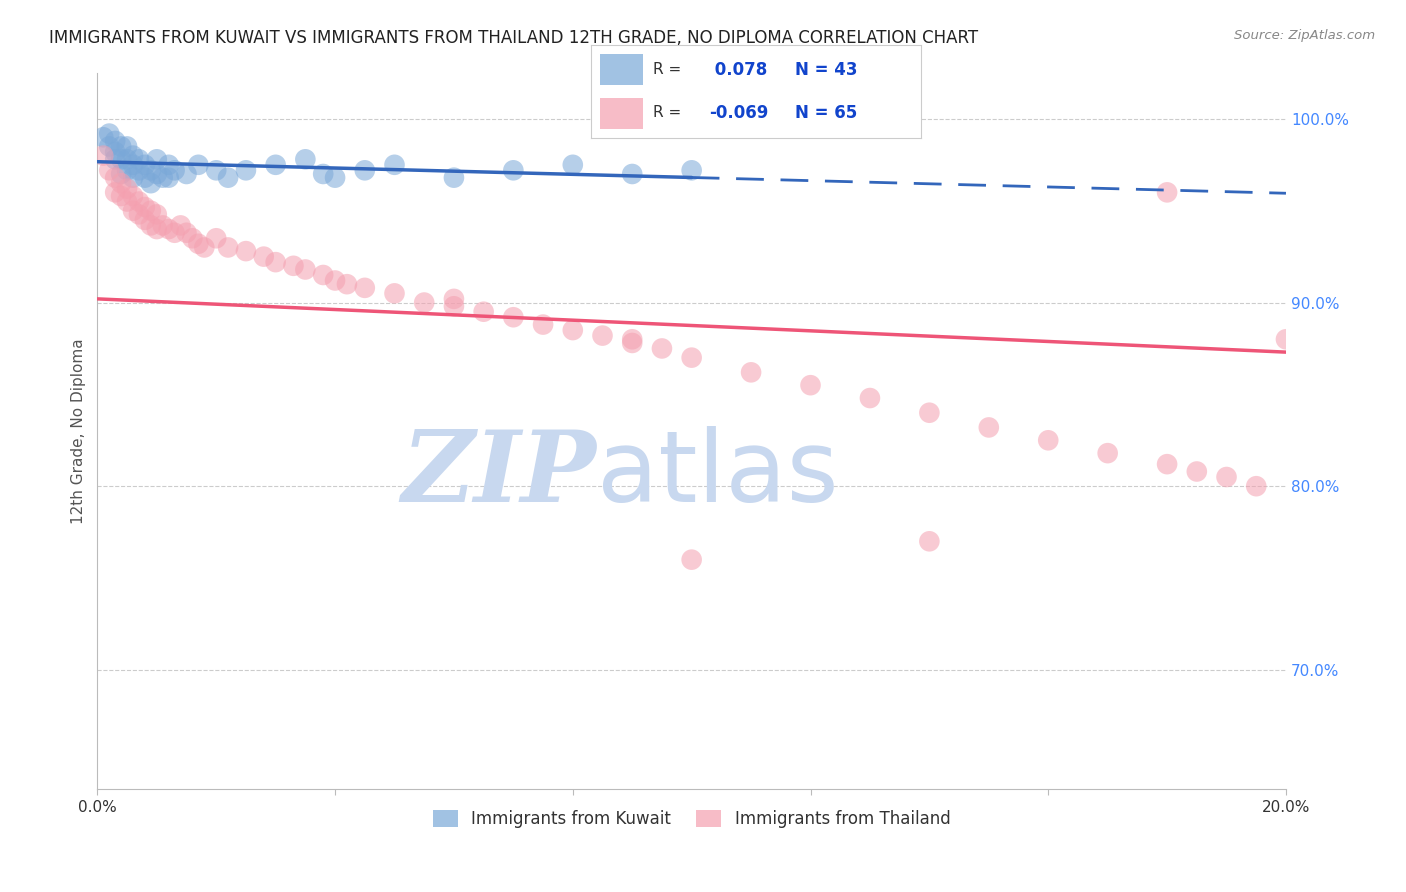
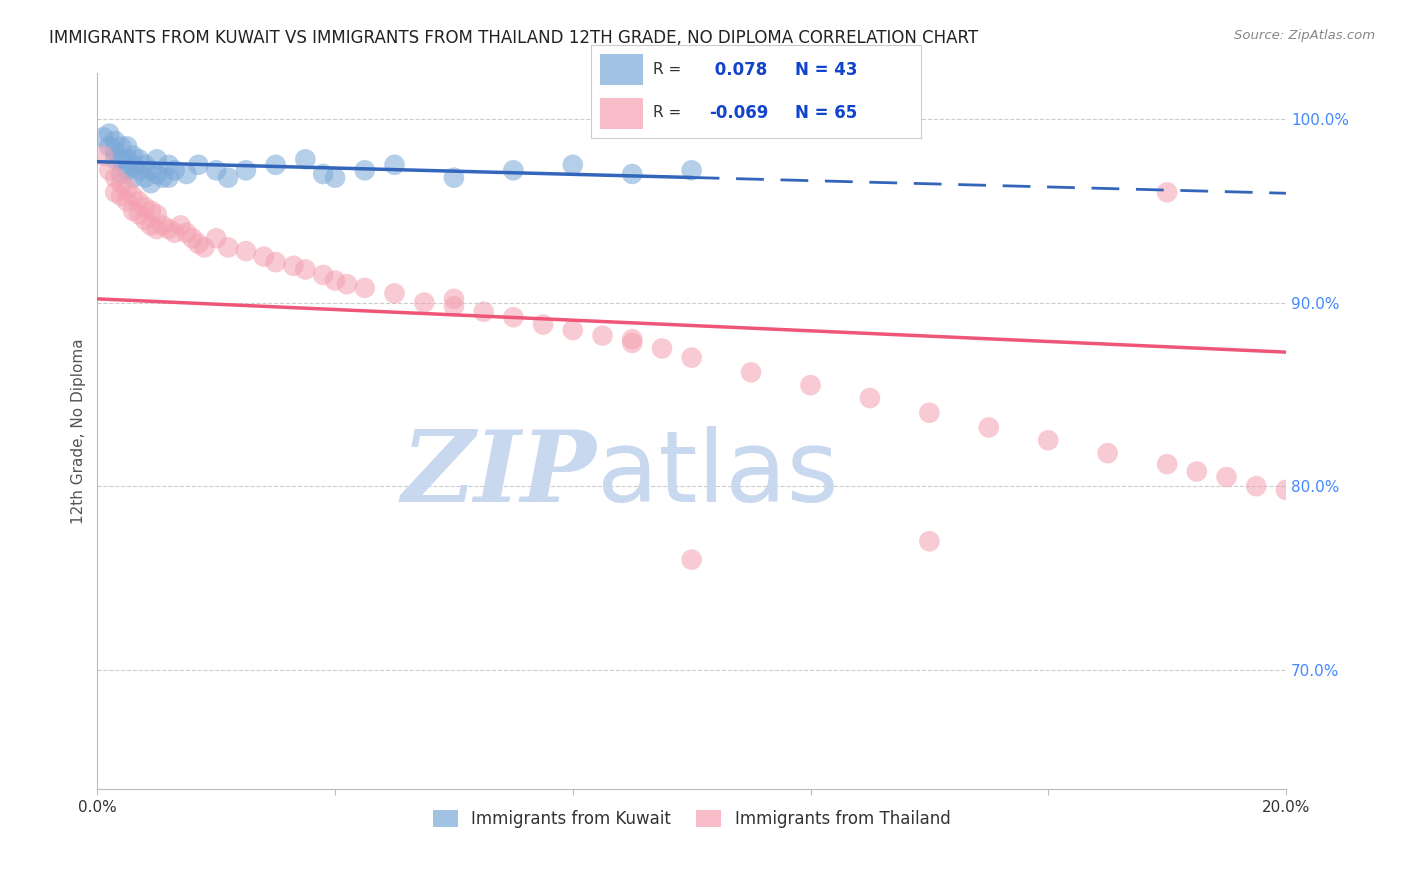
Immigrants from Thailand/20.0%: 88.0% -> 79.8%
